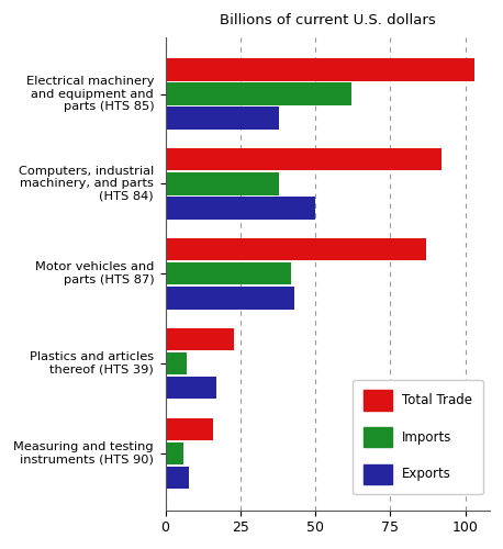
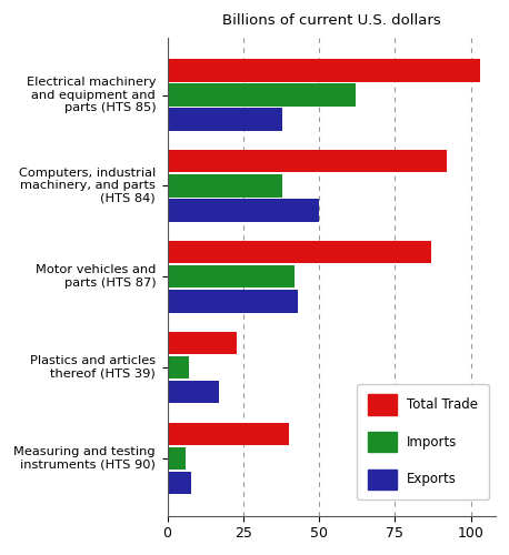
Total Trade/Measuring and testing instruments (HTS 90): 16 -> 40
